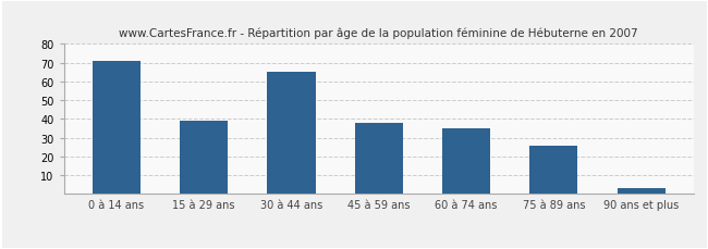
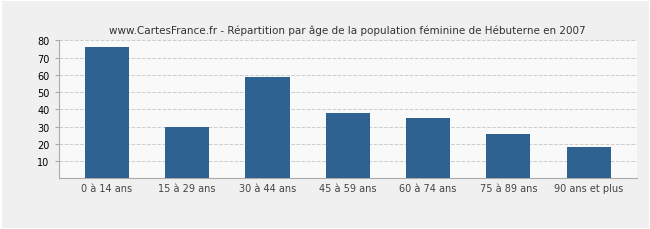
0 à 14 ans: 71 -> 76
15 à 29 ans: 39 -> 30
30 à 44 ans: 65 -> 59
90 ans et plus: 3 -> 18
